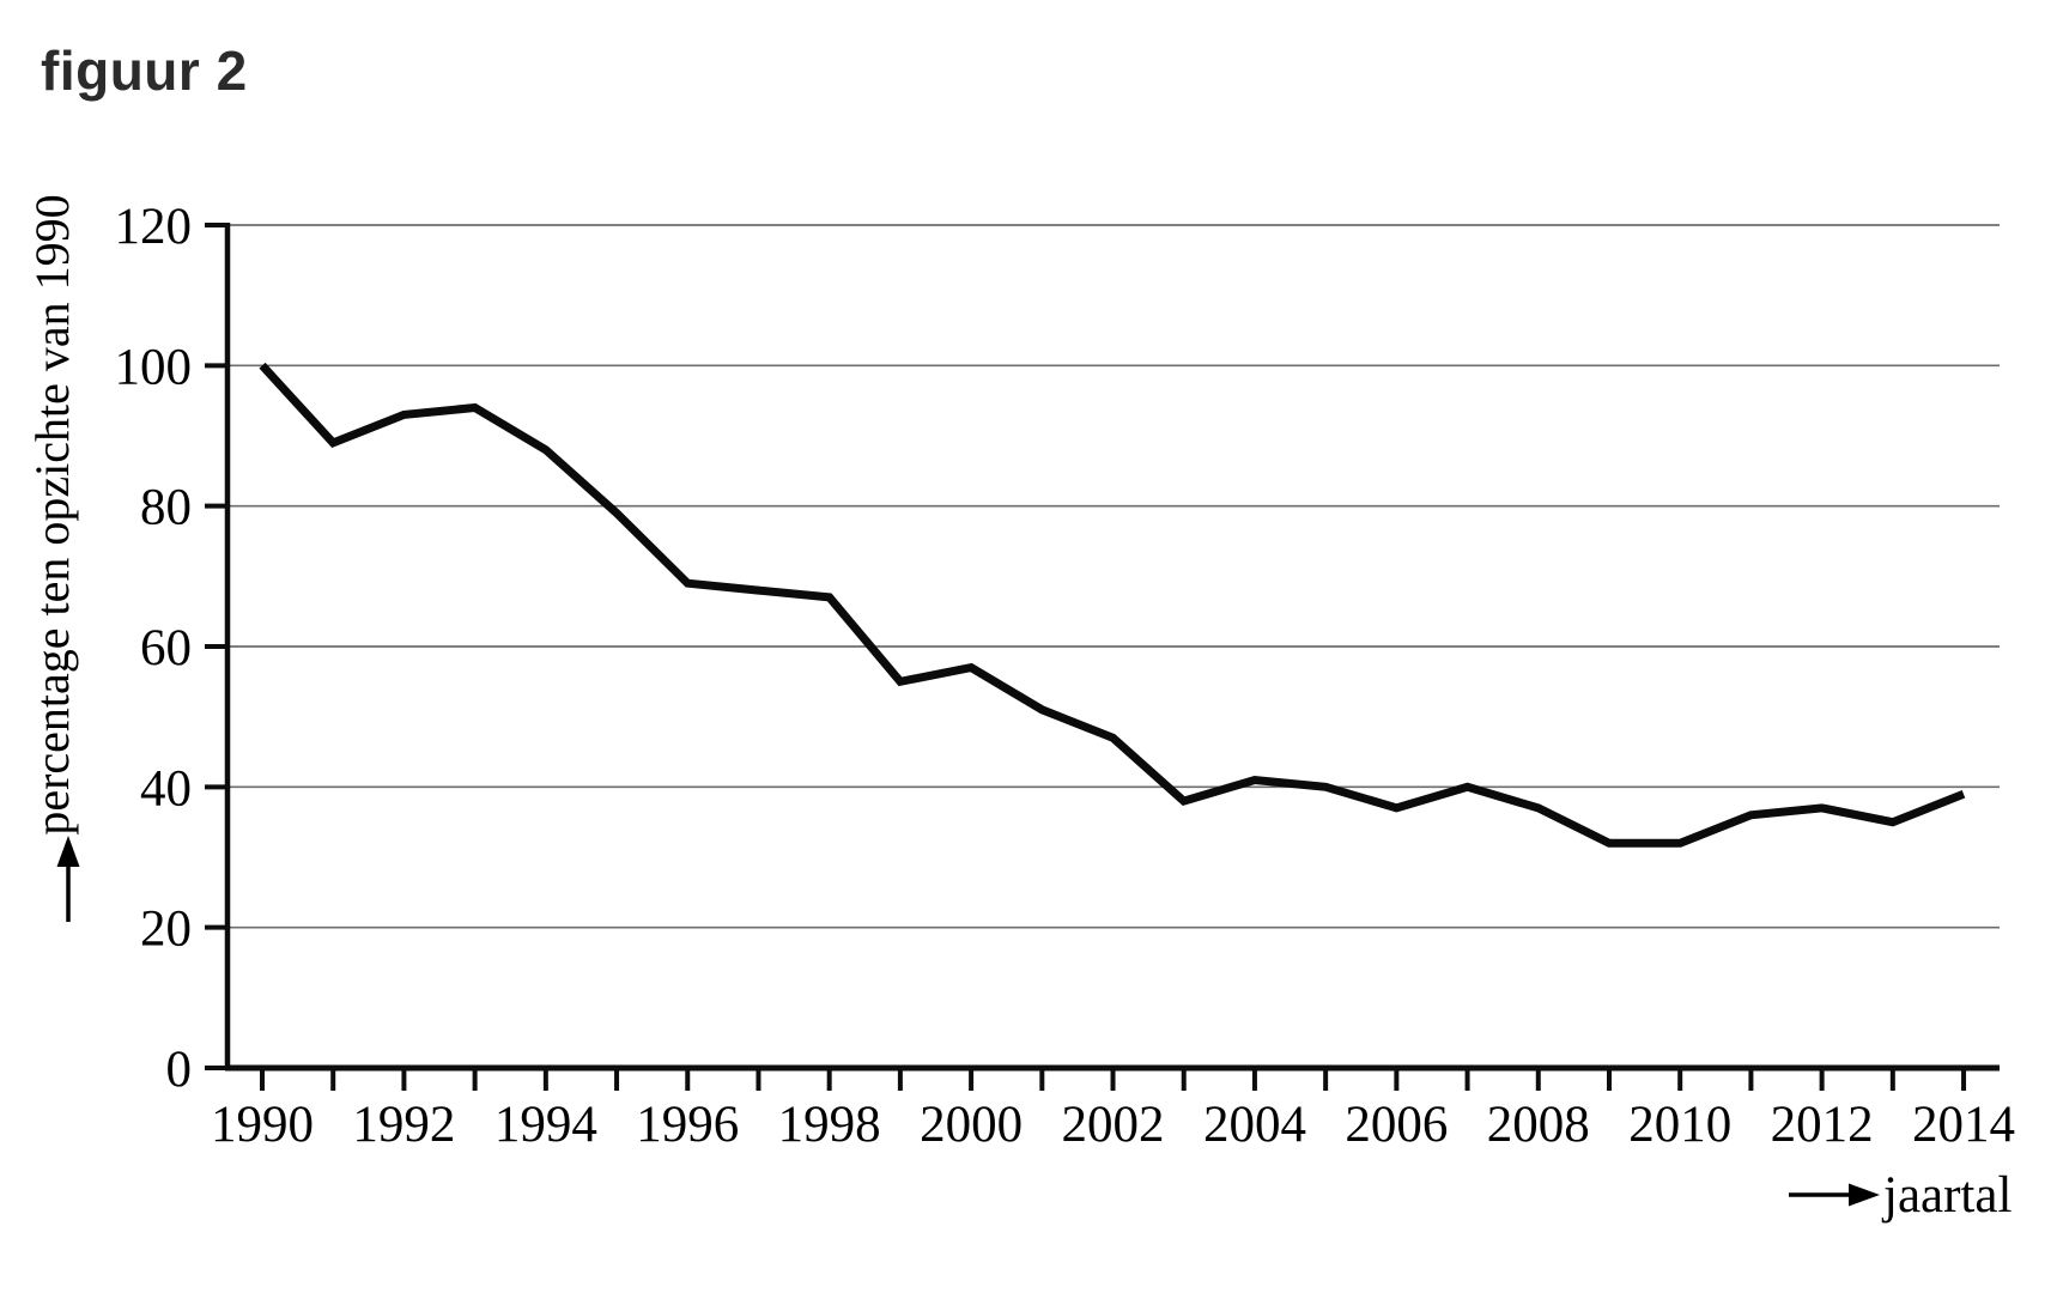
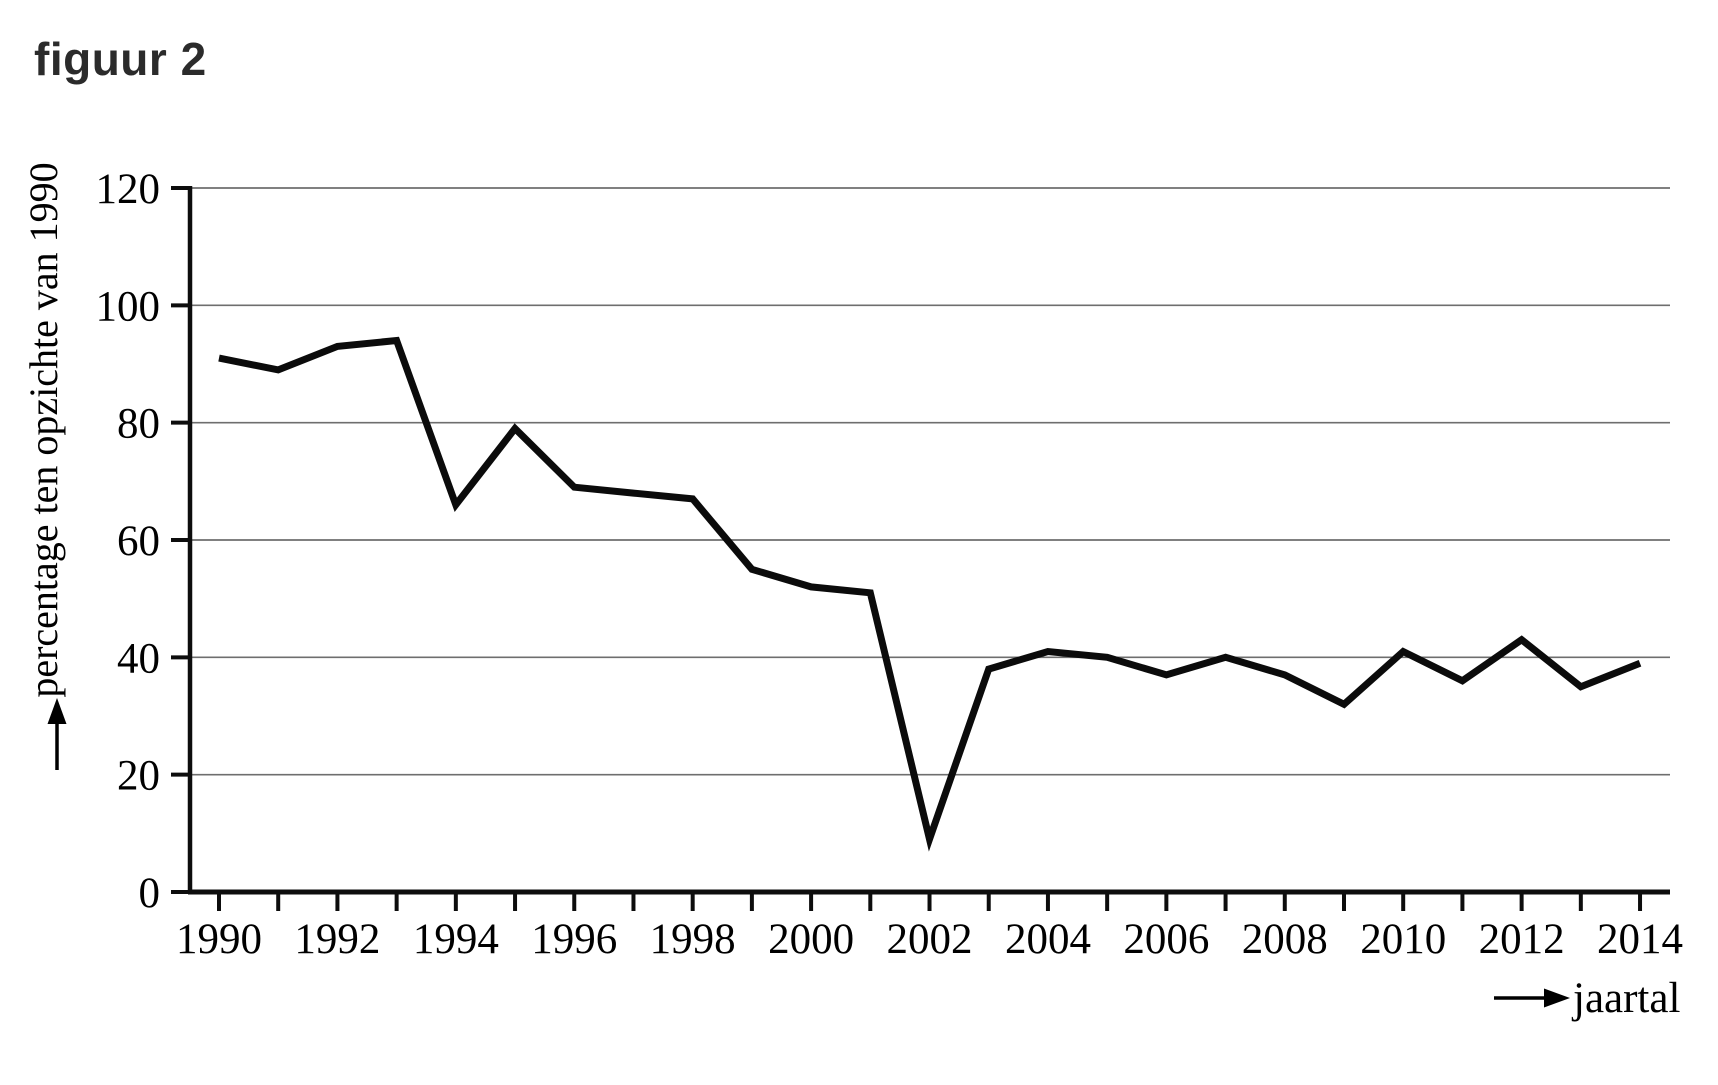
1990: 100 -> 91
1994: 88 -> 66
2000: 57 -> 52
2002: 47 -> 9
2010: 32 -> 41
2012: 37 -> 43
